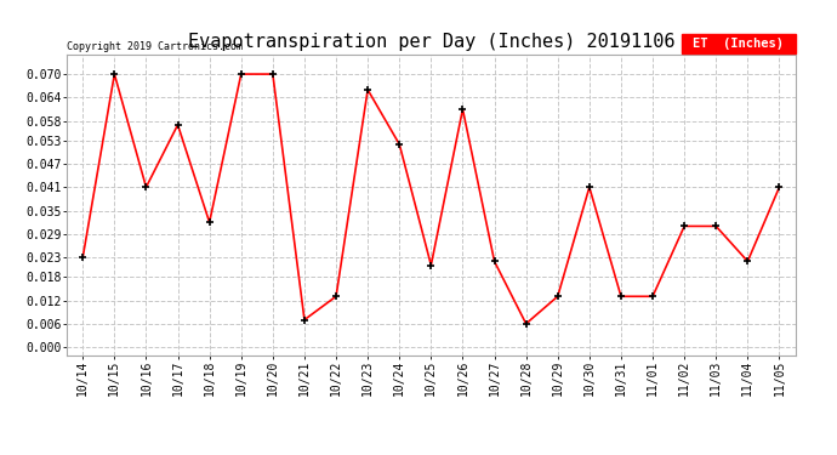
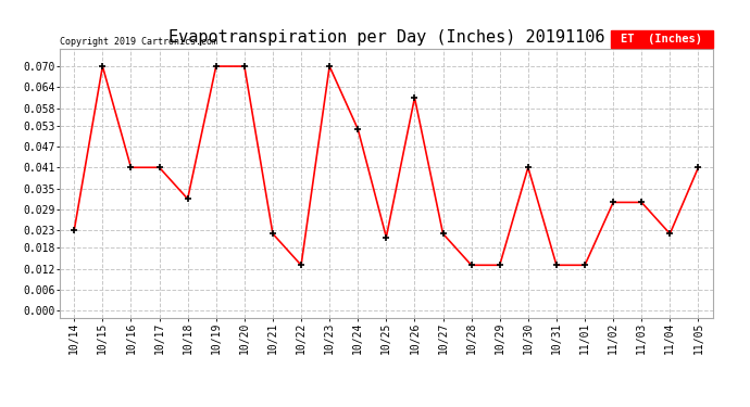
10/17: 0.057 -> 0.041
10/21: 0.007 -> 0.022
10/23: 0.066 -> 0.070
10/28: 0.006 -> 0.013
